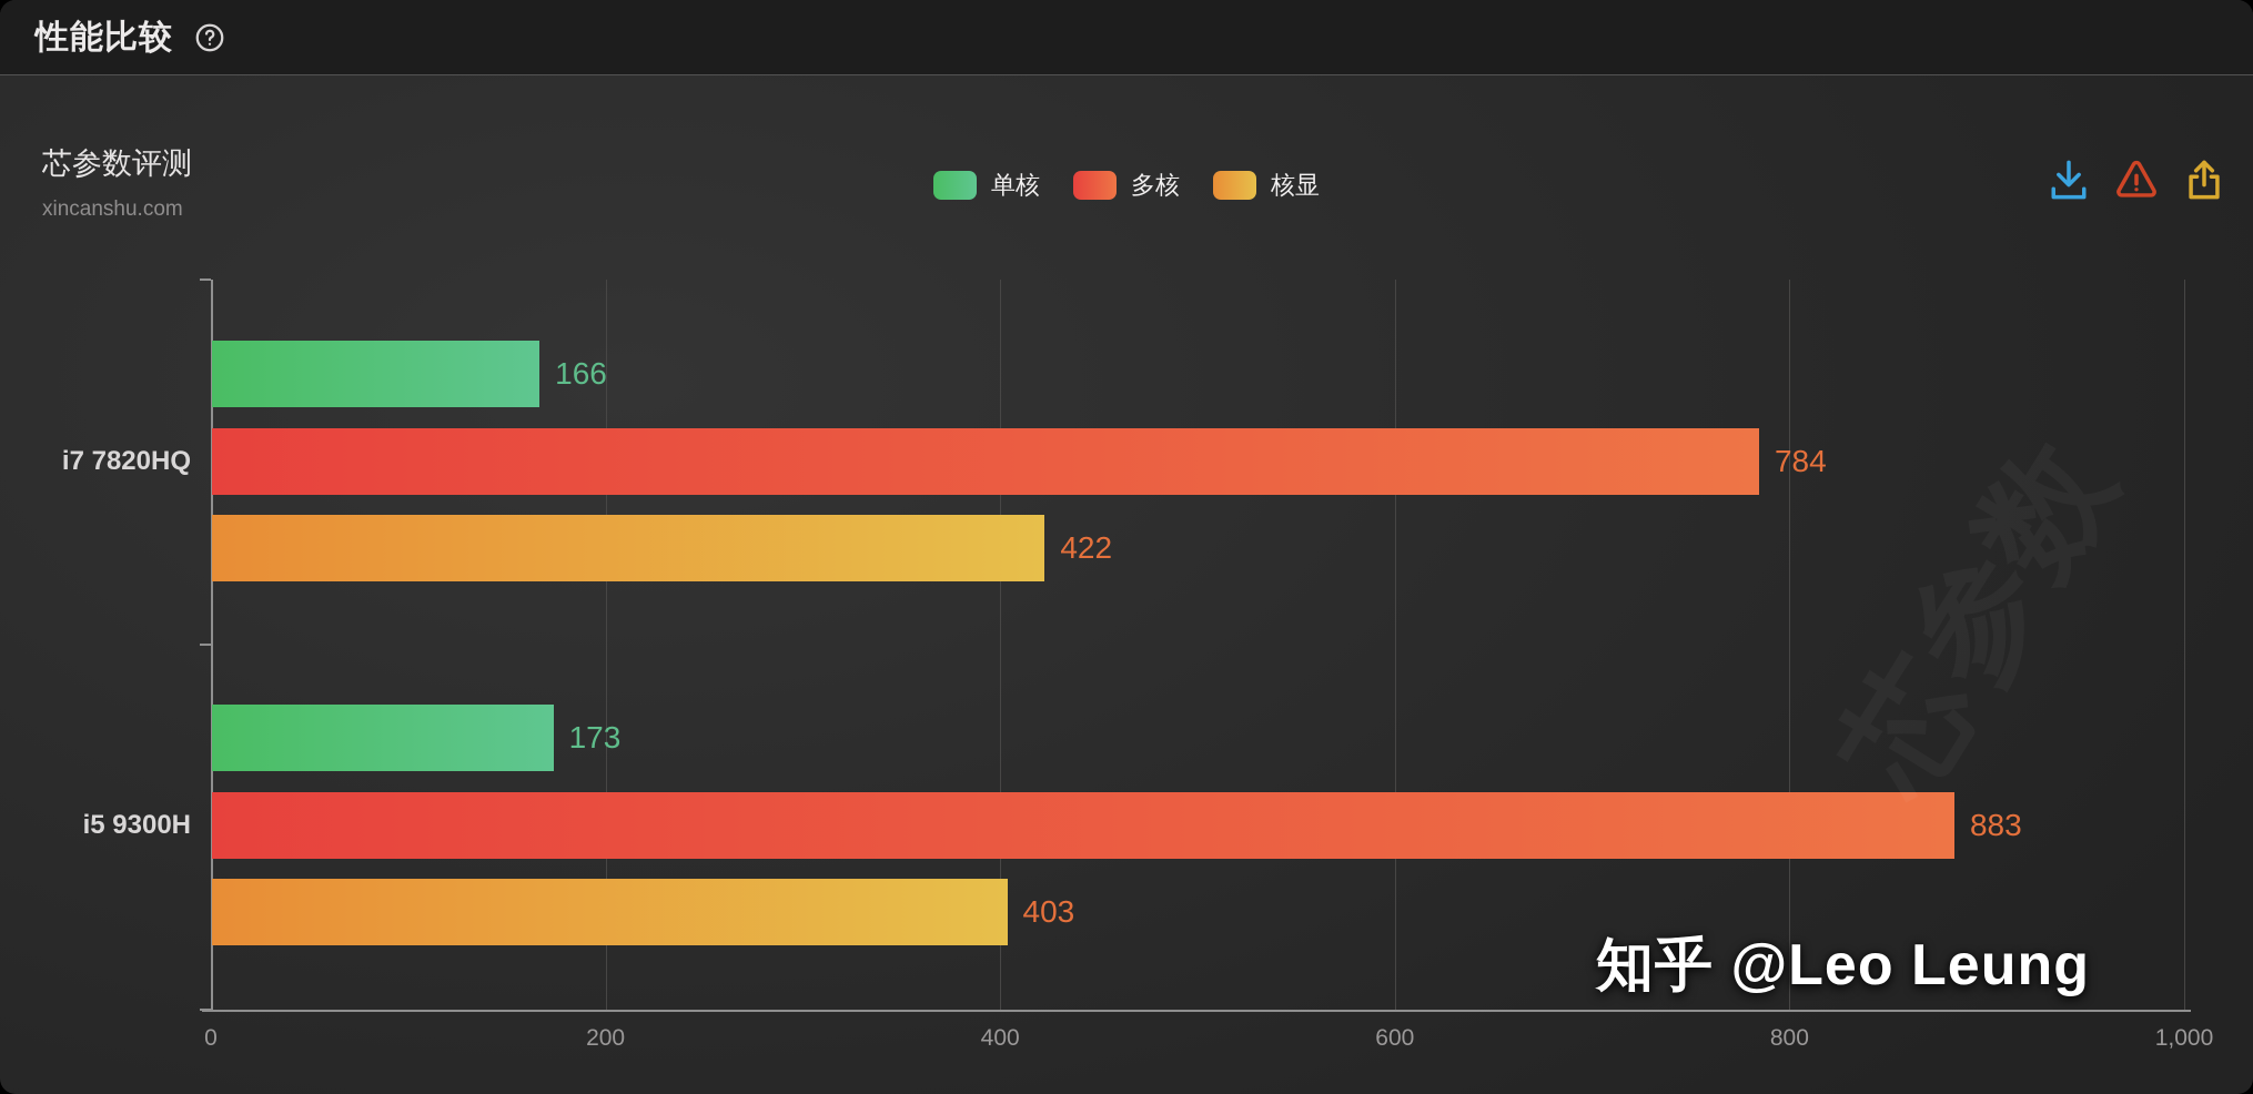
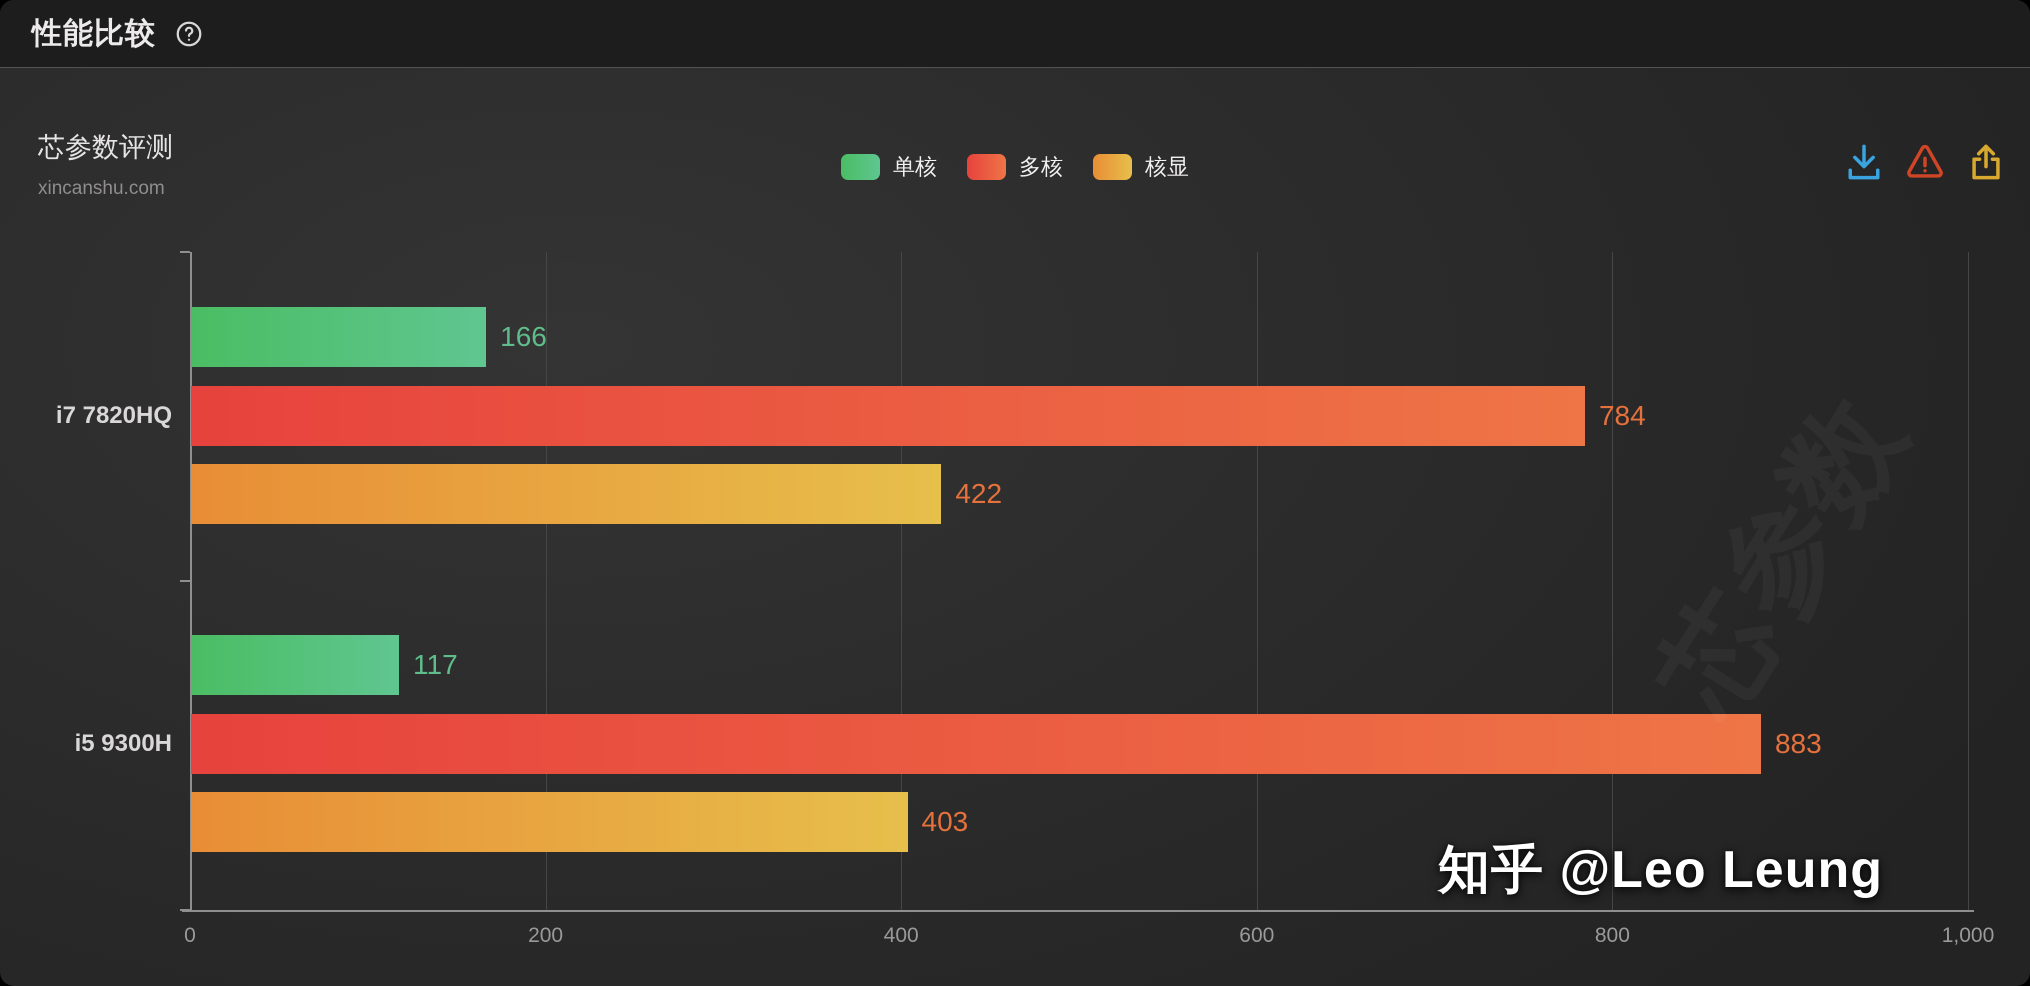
单核/i5 9300H: 173 -> 117
